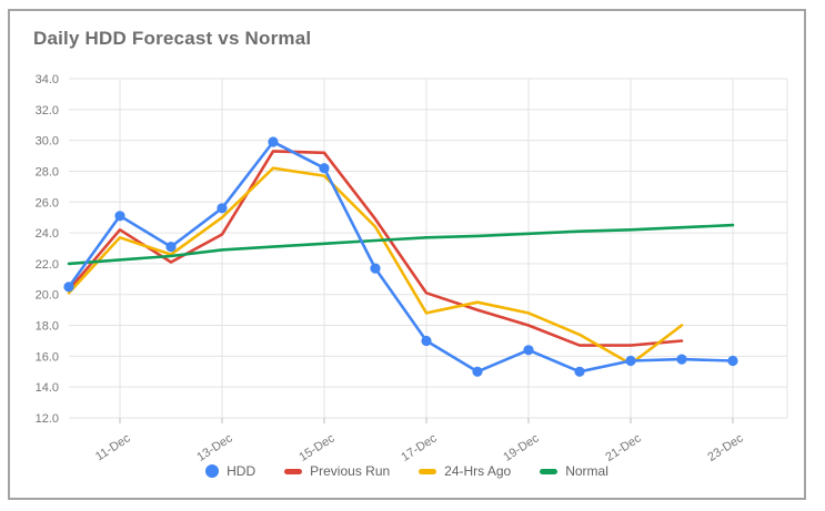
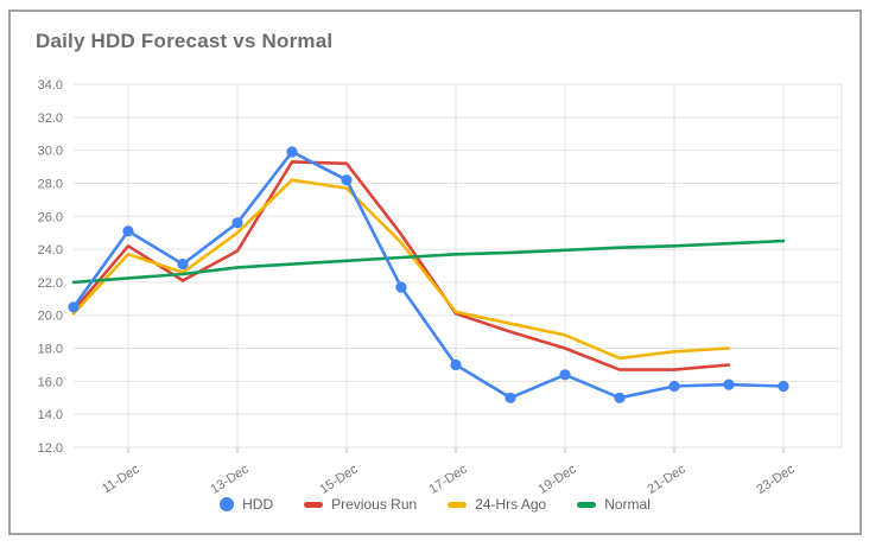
24-Hrs Ago/17-Dec: 18.8 -> 20.2
24-Hrs Ago/21-Dec: 15.5 -> 17.8
